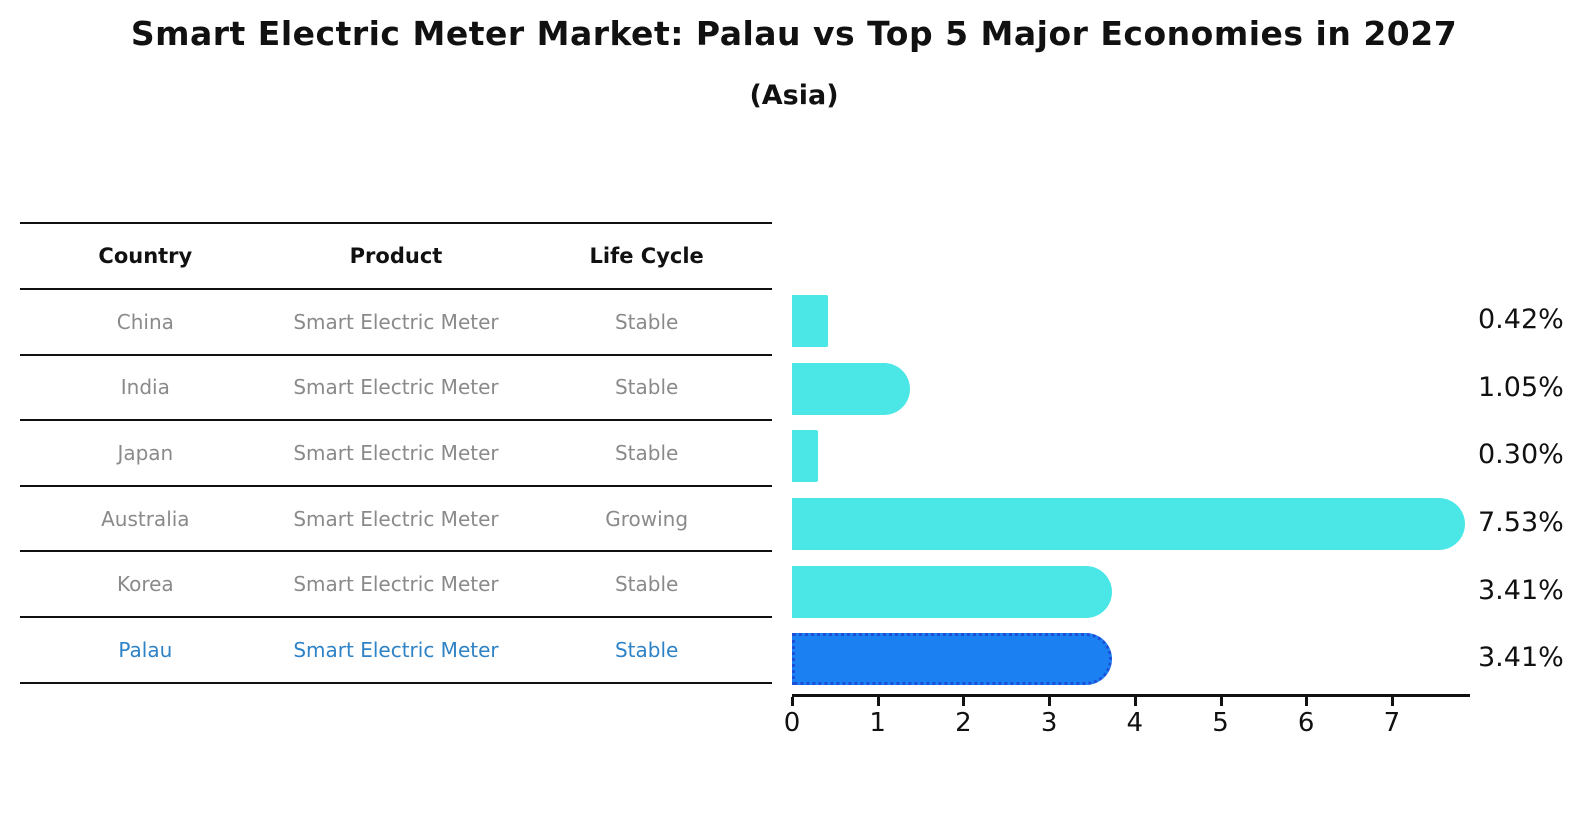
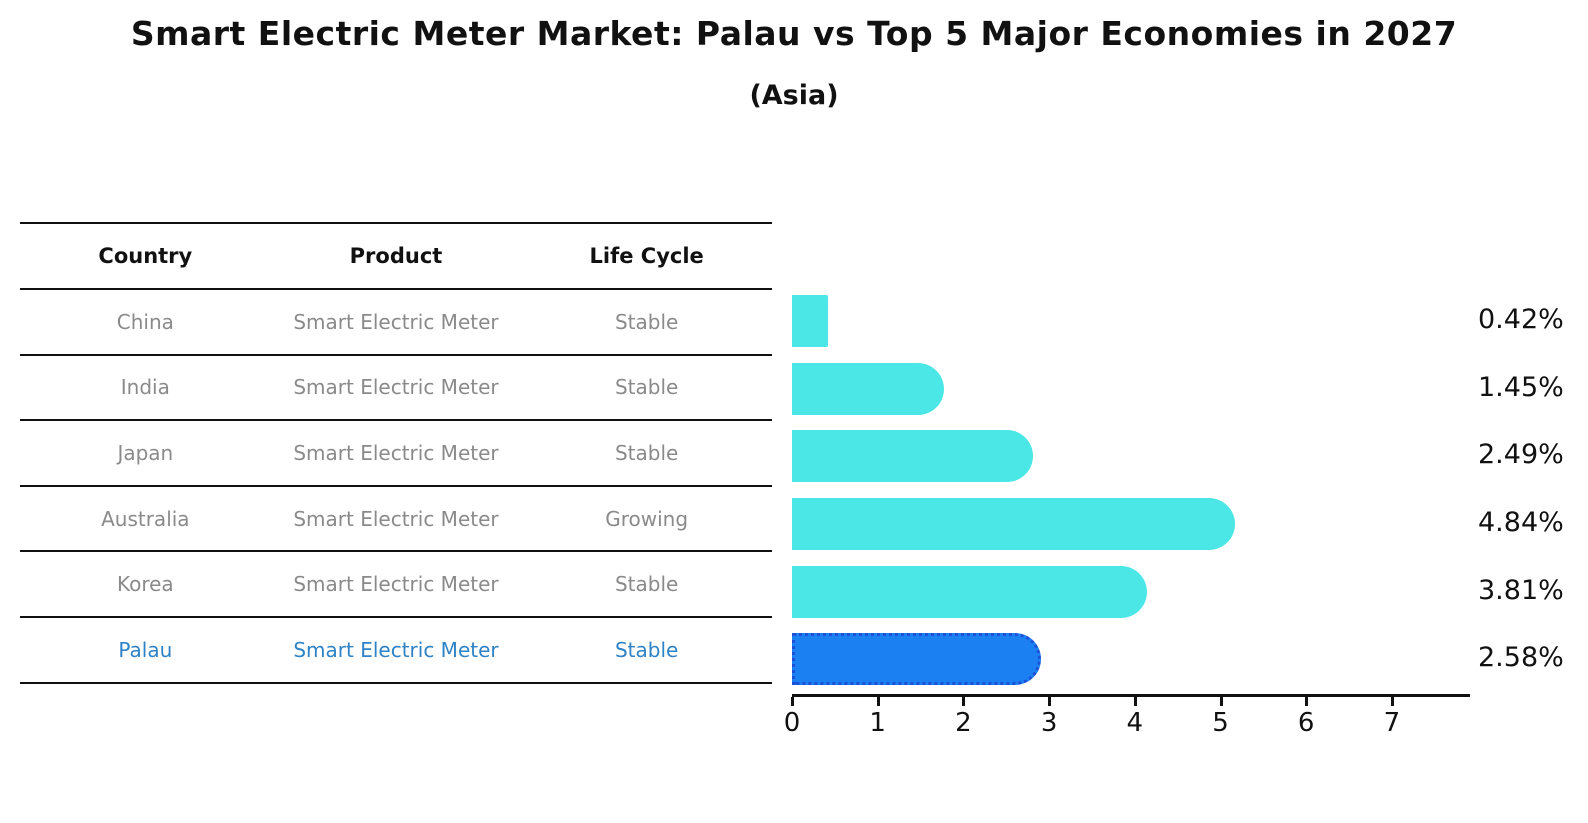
India: 1.05% -> 1.45%
Japan: 0.30% -> 2.49%
Australia: 7.53% -> 4.84%
Korea: 3.41% -> 3.81%
Palau: 3.41% -> 2.58%
